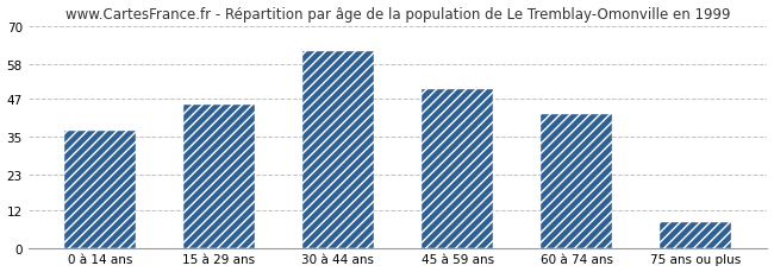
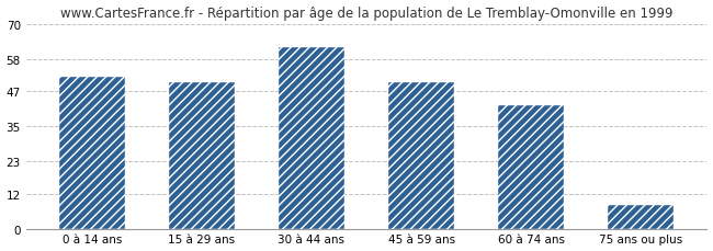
0 à 14 ans: 37 -> 52
15 à 29 ans: 45 -> 50
